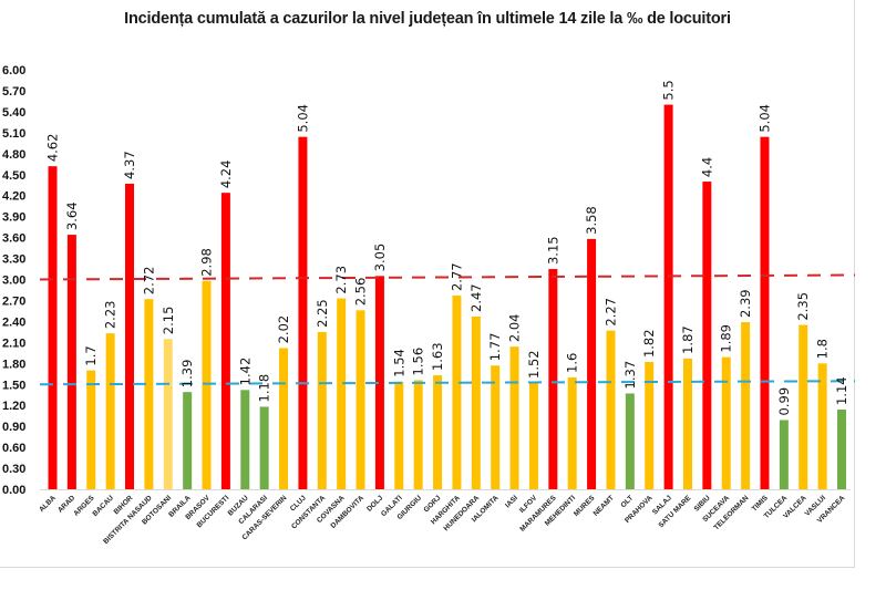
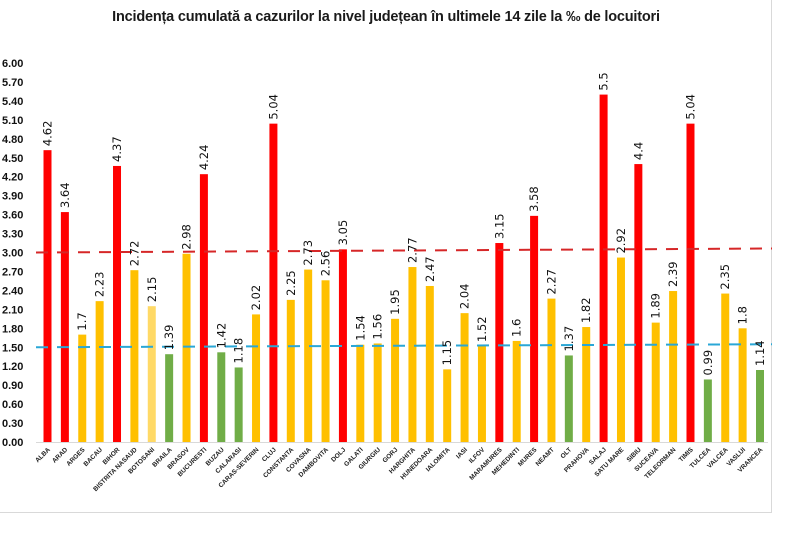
GORJ: 1.63 -> 1.95
IALOMITA: 1.77 -> 1.15
SATU MARE: 1.87 -> 2.92
